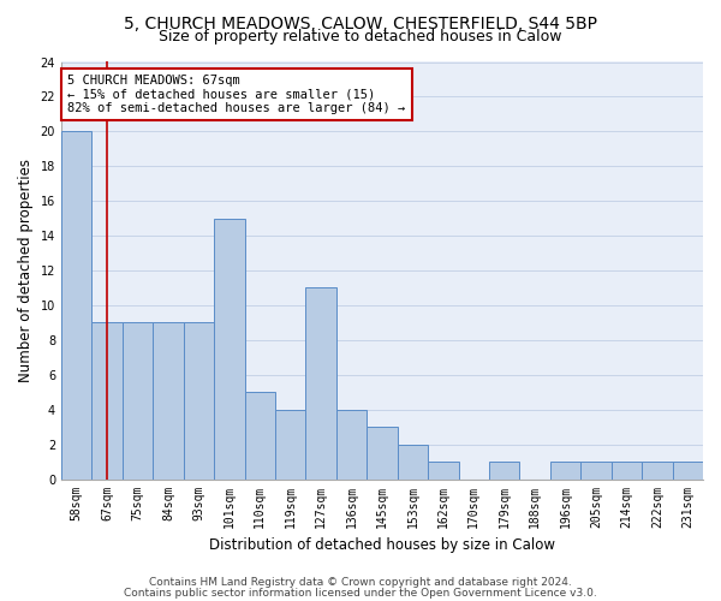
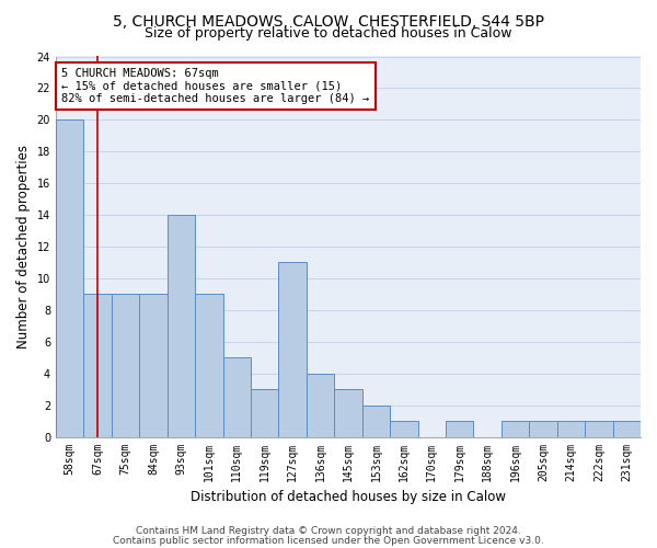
93sqm: 9 -> 14
101sqm: 15 -> 9
119sqm: 4 -> 3
